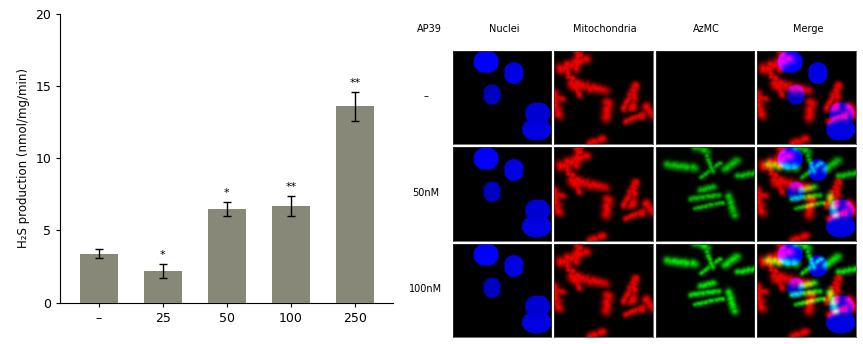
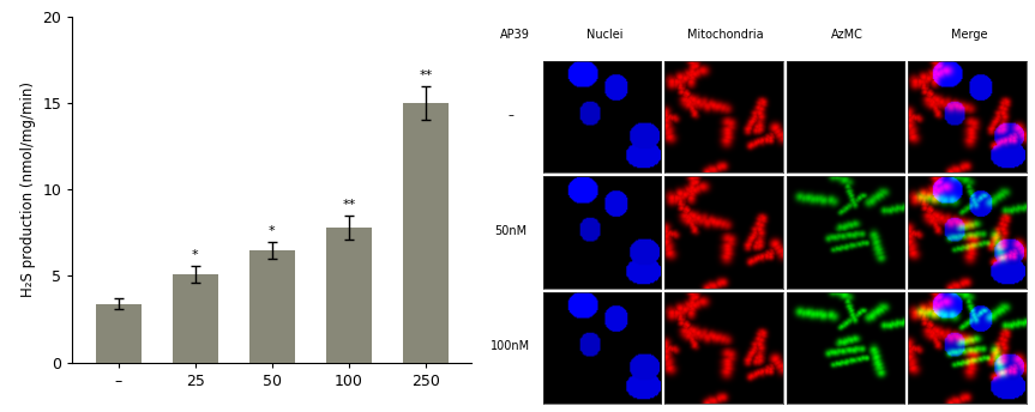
25: 2.2 -> 5.1
100: 6.7 -> 7.8
250: 13.6 -> 15.0
